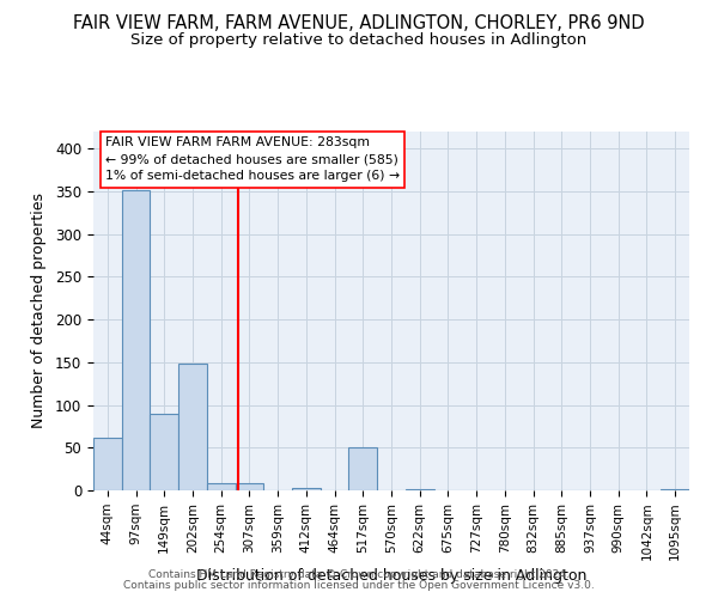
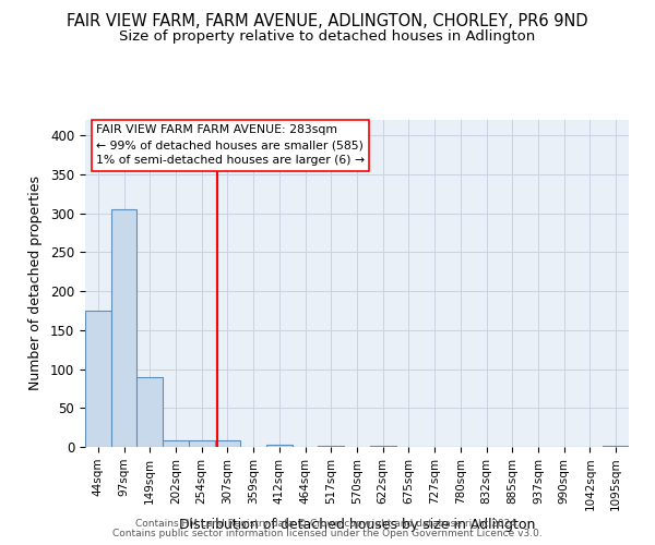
44sqm: 62 -> 175
97sqm: 352 -> 305
202sqm: 148 -> 8
517sqm: 50 -> 2
